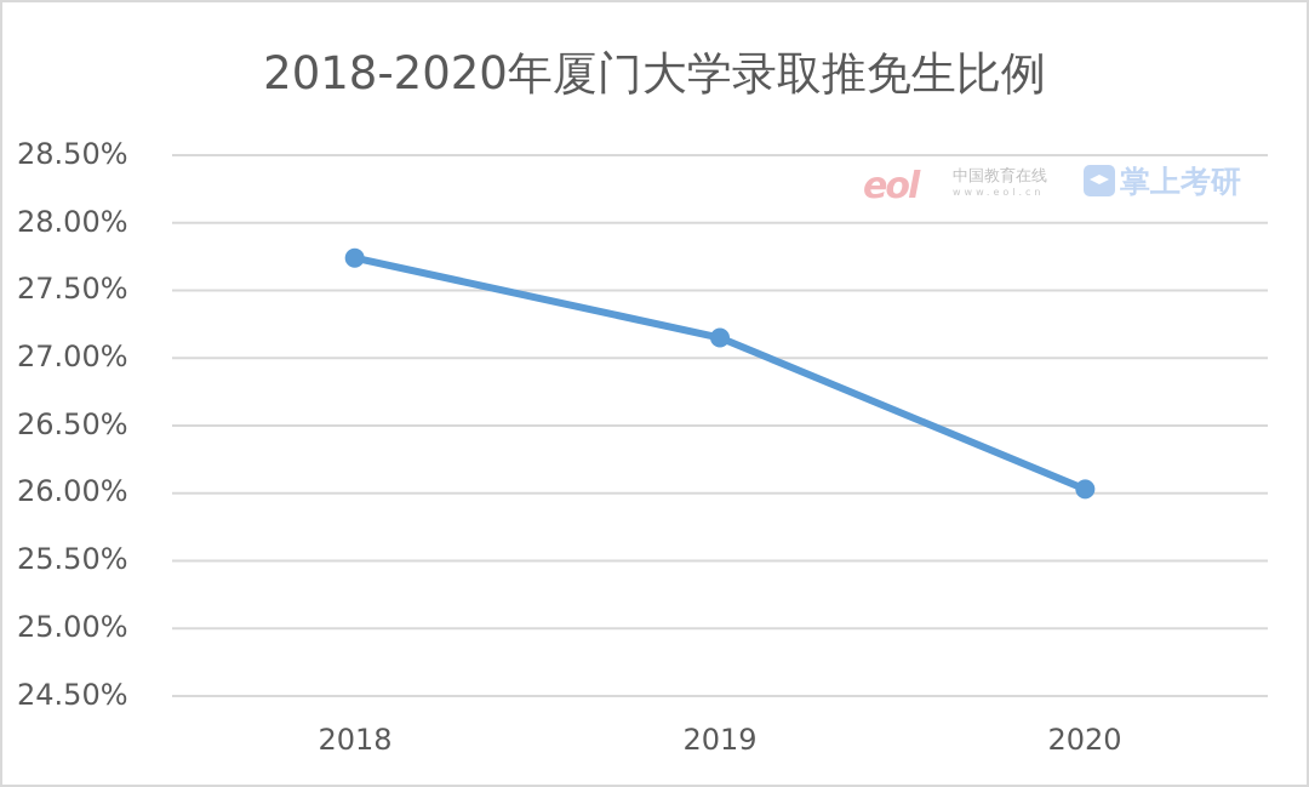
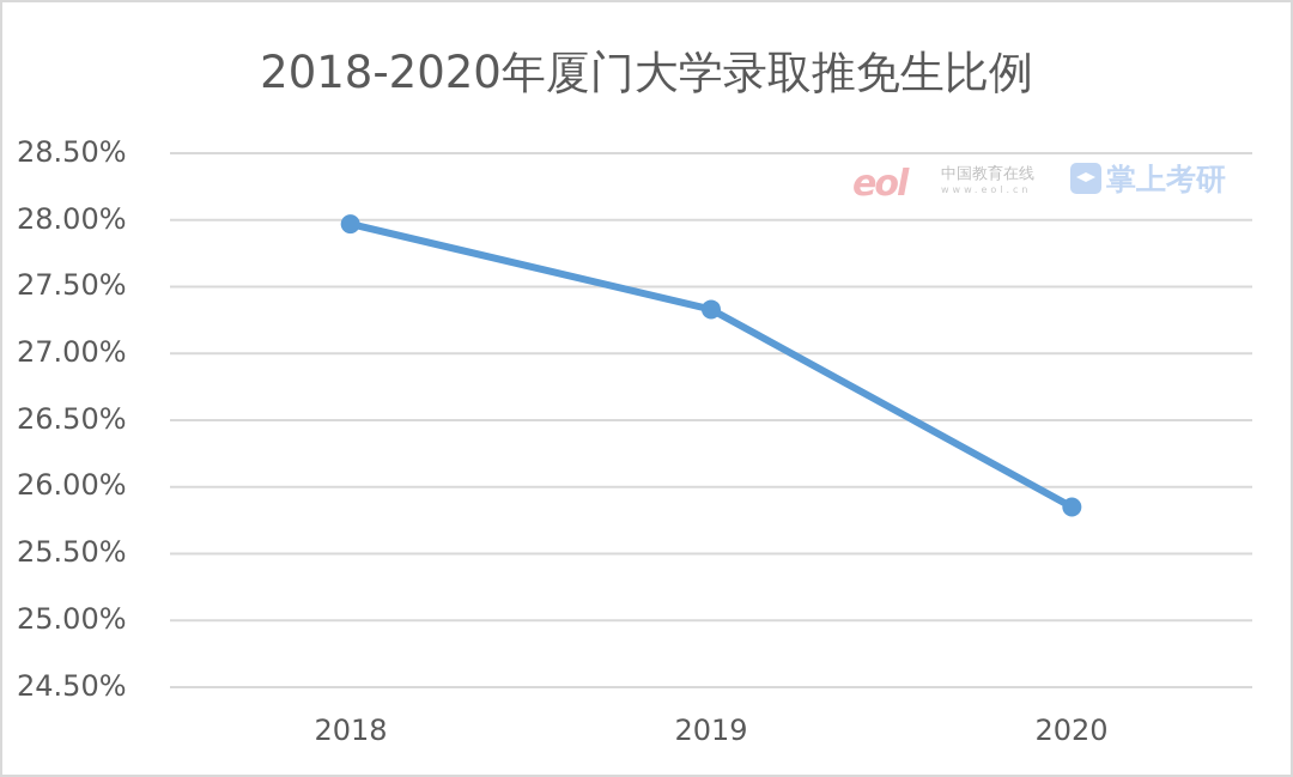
2018: 27.74% -> 27.97%
2019: 27.15% -> 27.33%
2020: 26.03% -> 25.85%
